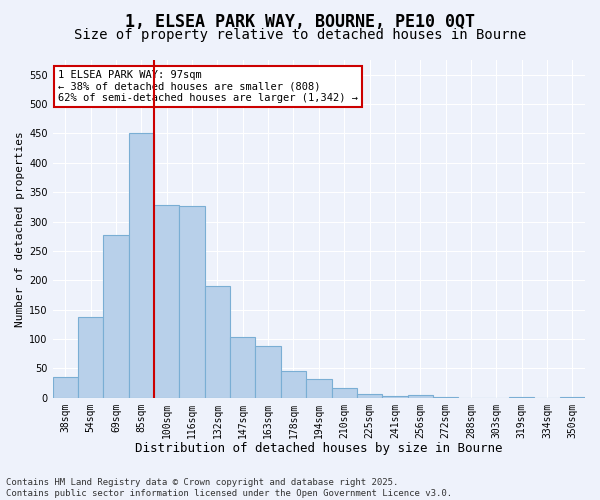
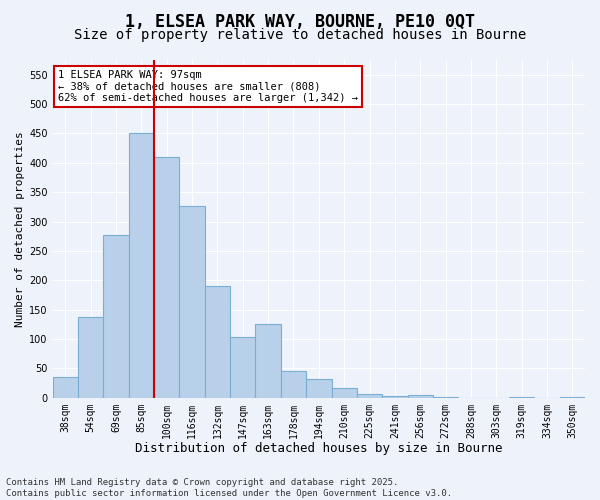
100sqm: 328 -> 410
163sqm: 88 -> 125
